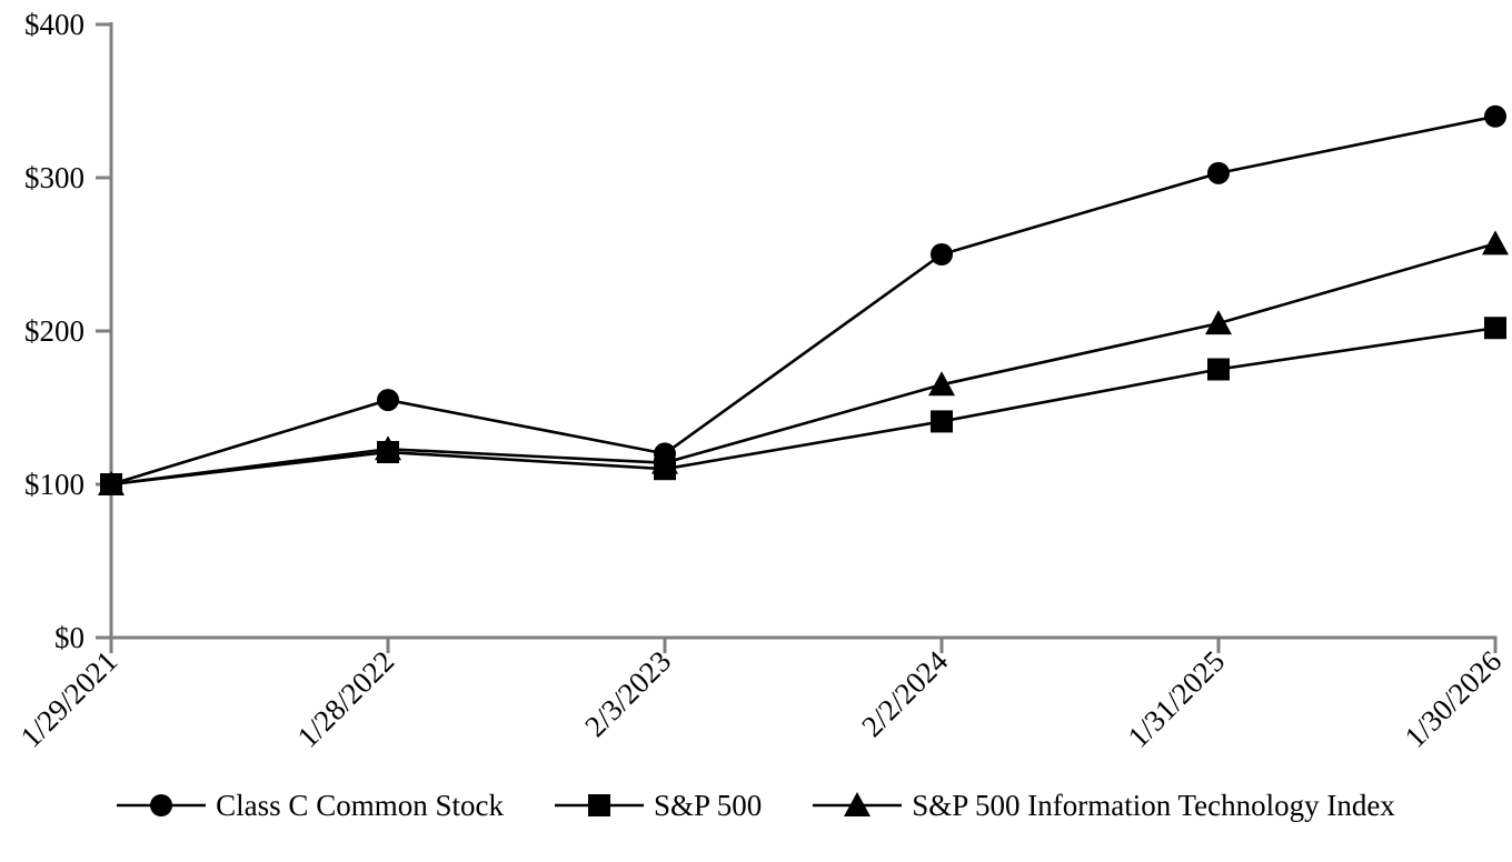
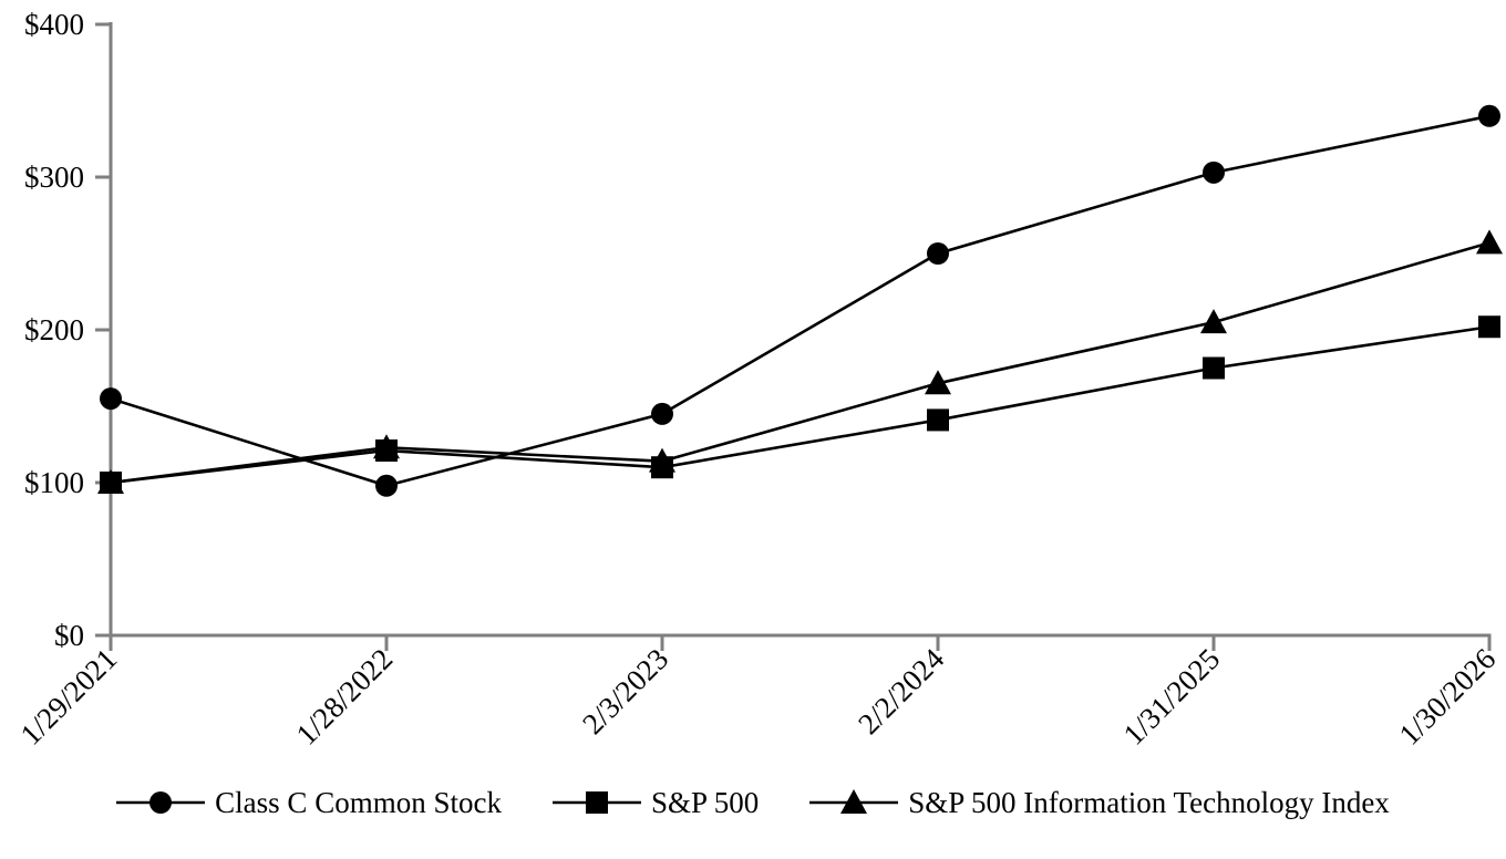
Class C Common Stock/1/29/2021: $100 -> $155
Class C Common Stock/1/28/2022: $155 -> $98
Class C Common Stock/2/3/2023: $120 -> $145
